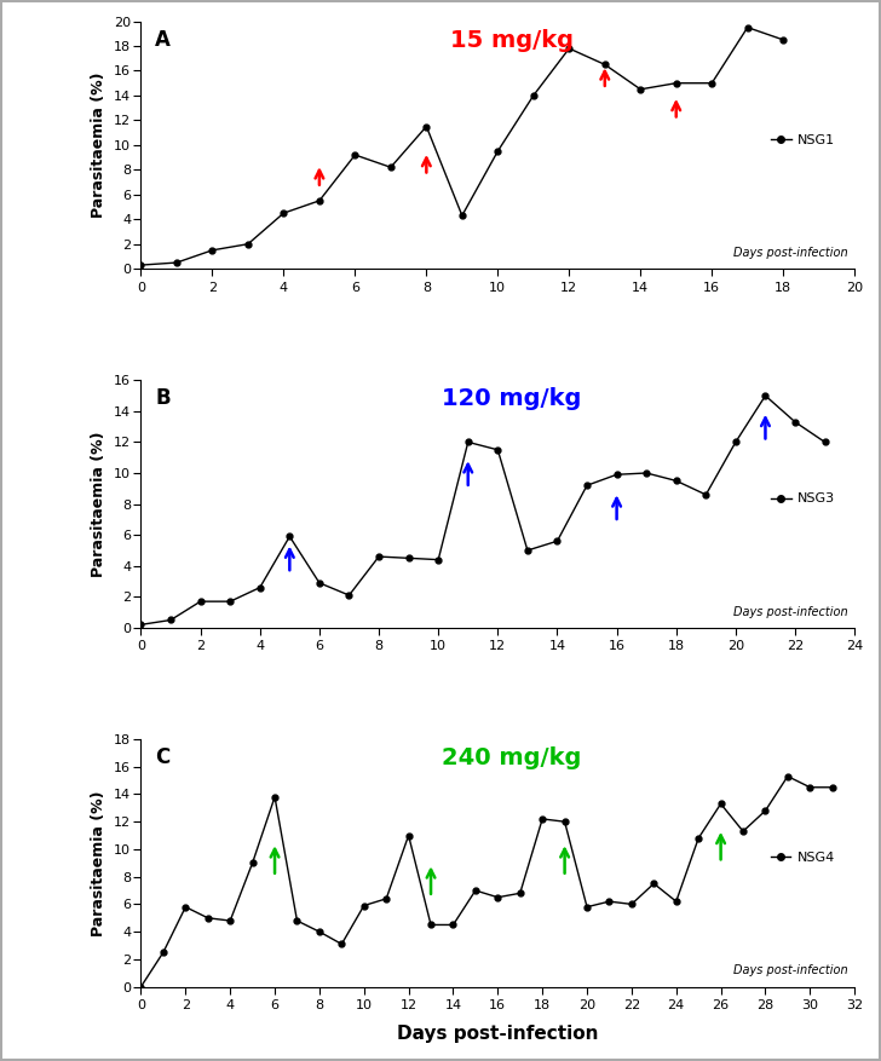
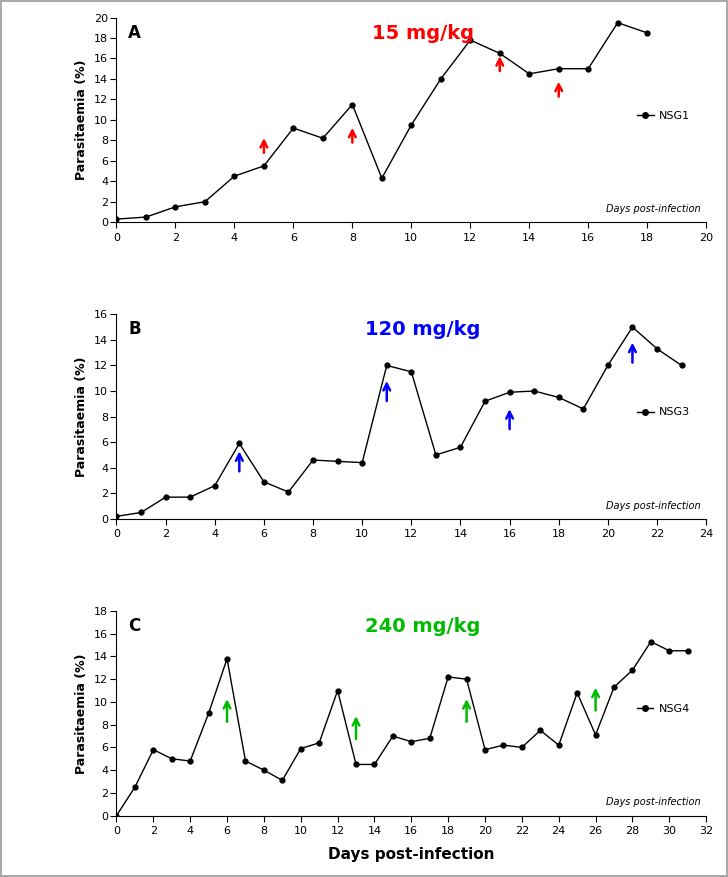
26: 13.3 -> 7.1
